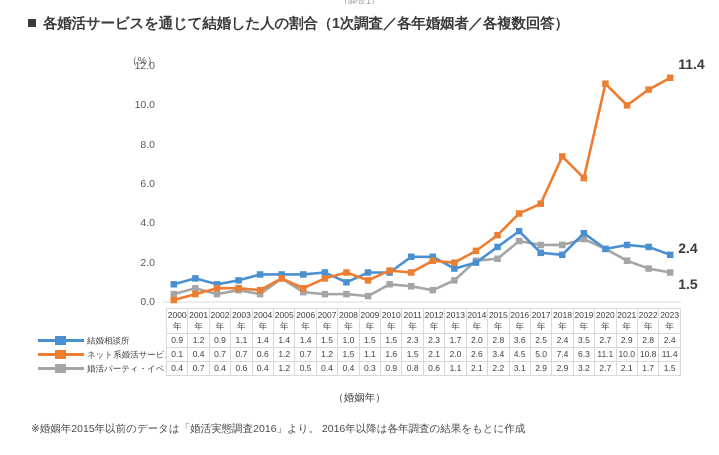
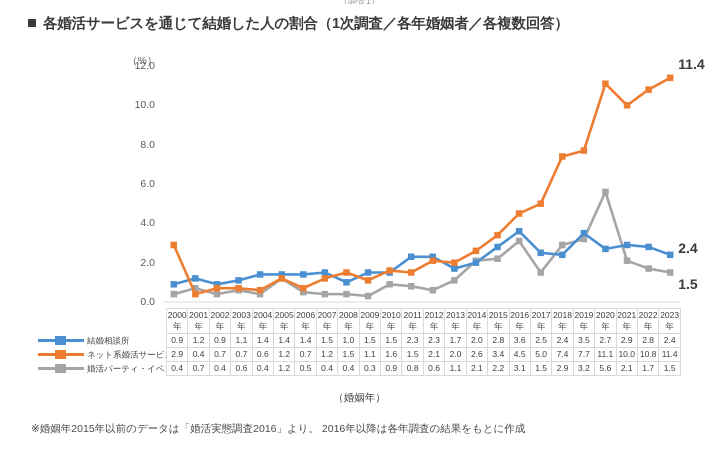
ネット系婚活サービス/2000年: 0.1 -> 2.9
婚活パーティ・イベント/2017年: 2.9 -> 1.5
ネット系婚活サービス/2019年: 6.3 -> 7.7
婚活パーティ・イベント/2020年: 2.7 -> 5.6
